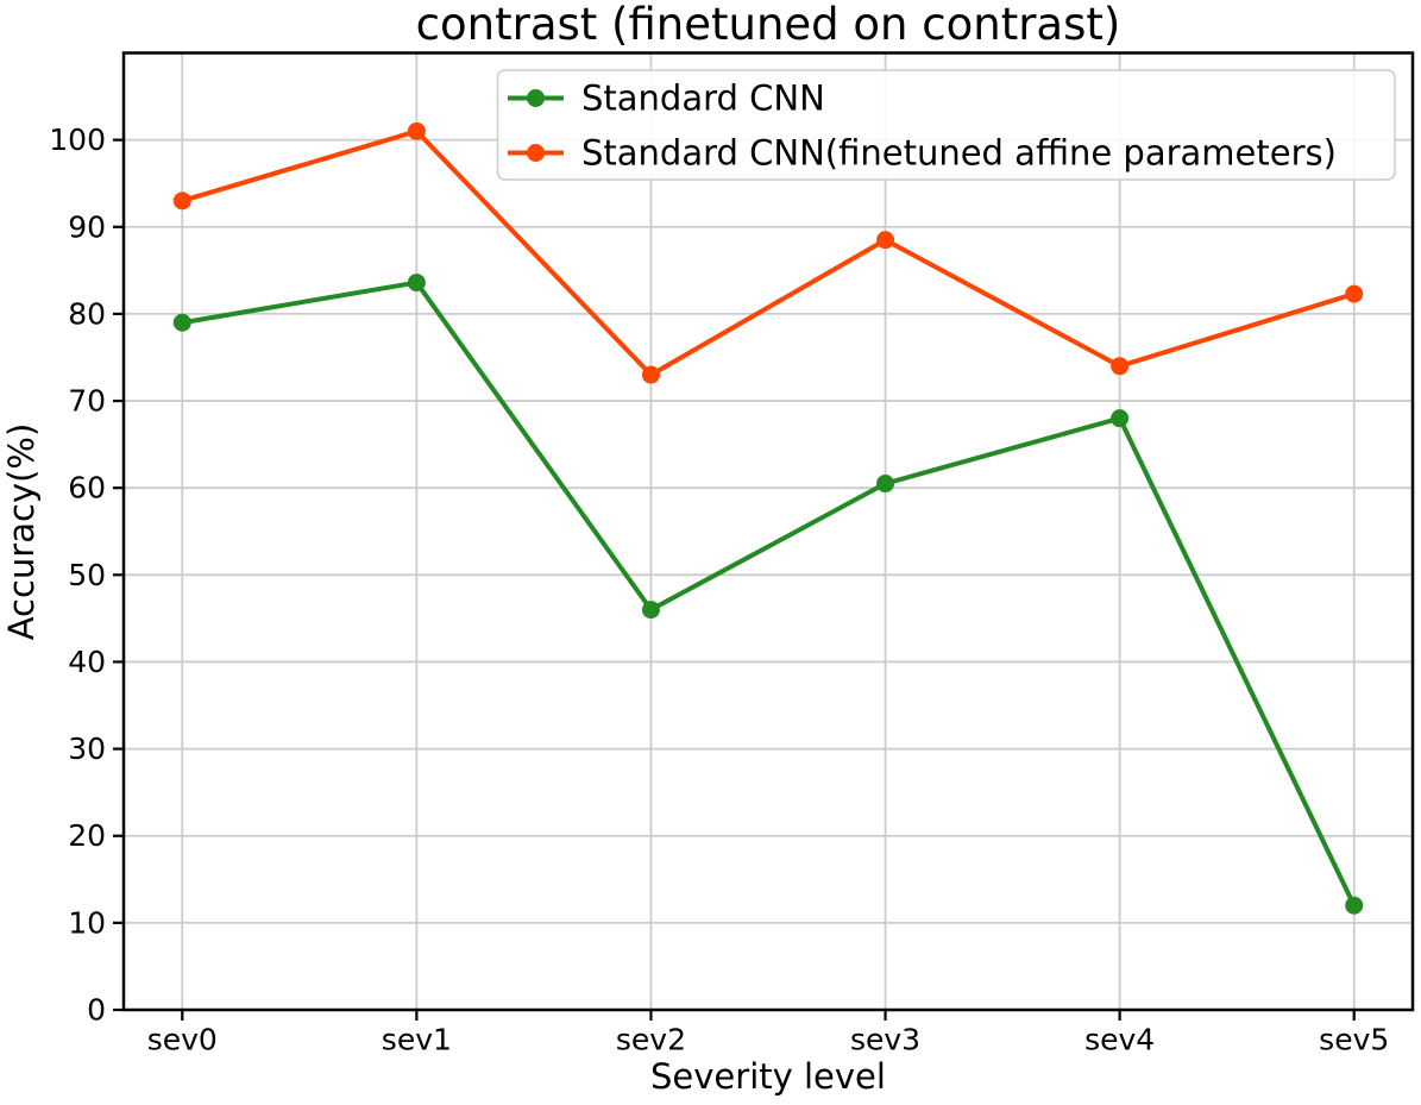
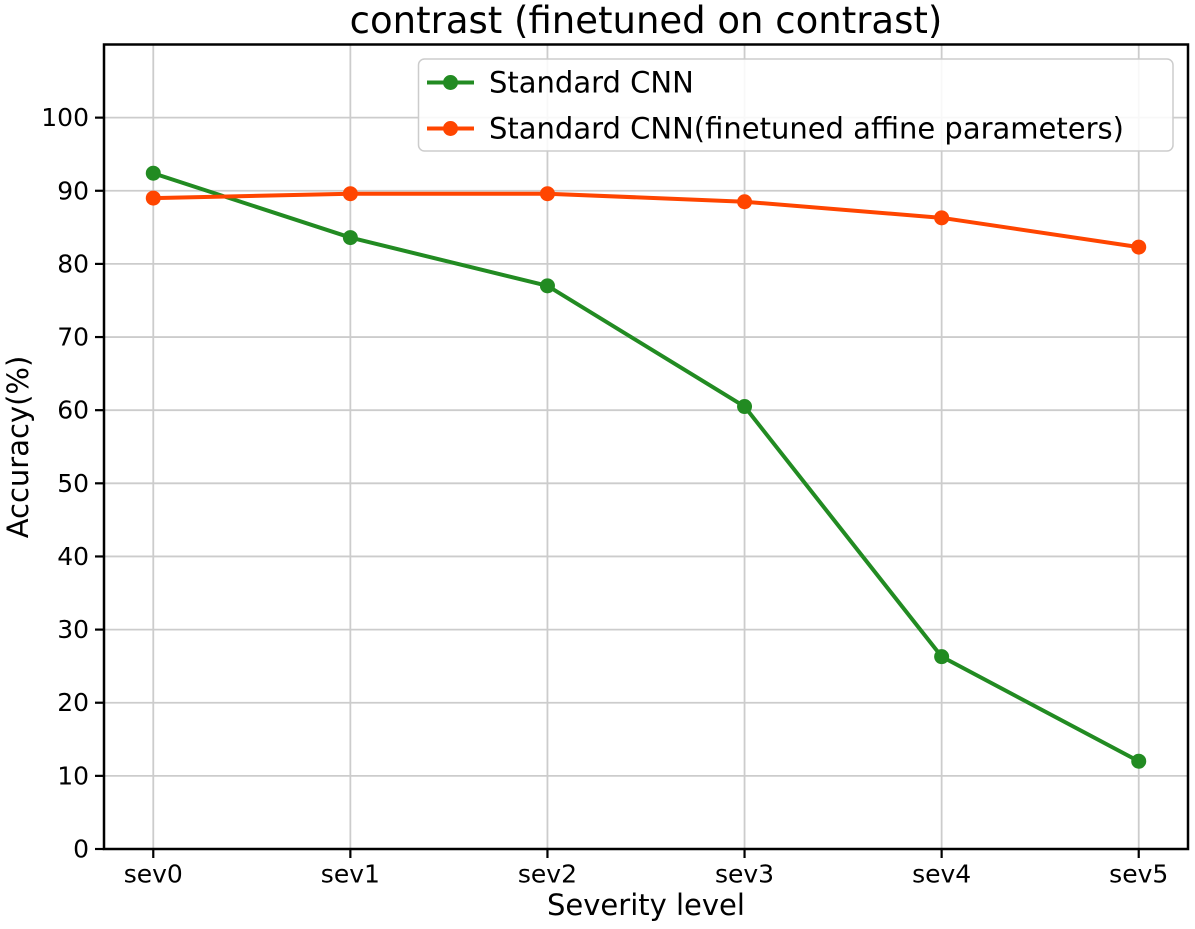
Standard CNN/sev0: 79 -> 92
Standard CNN(finetuned affine parameters)/sev0: 93 -> 89
Standard CNN(finetuned affine parameters)/sev1: 101 -> 90
Standard CNN/sev2: 46 -> 77
Standard CNN(finetuned affine parameters)/sev2: 73 -> 90
Standard CNN/sev4: 68 -> 26
Standard CNN(finetuned affine parameters)/sev4: 74 -> 86
